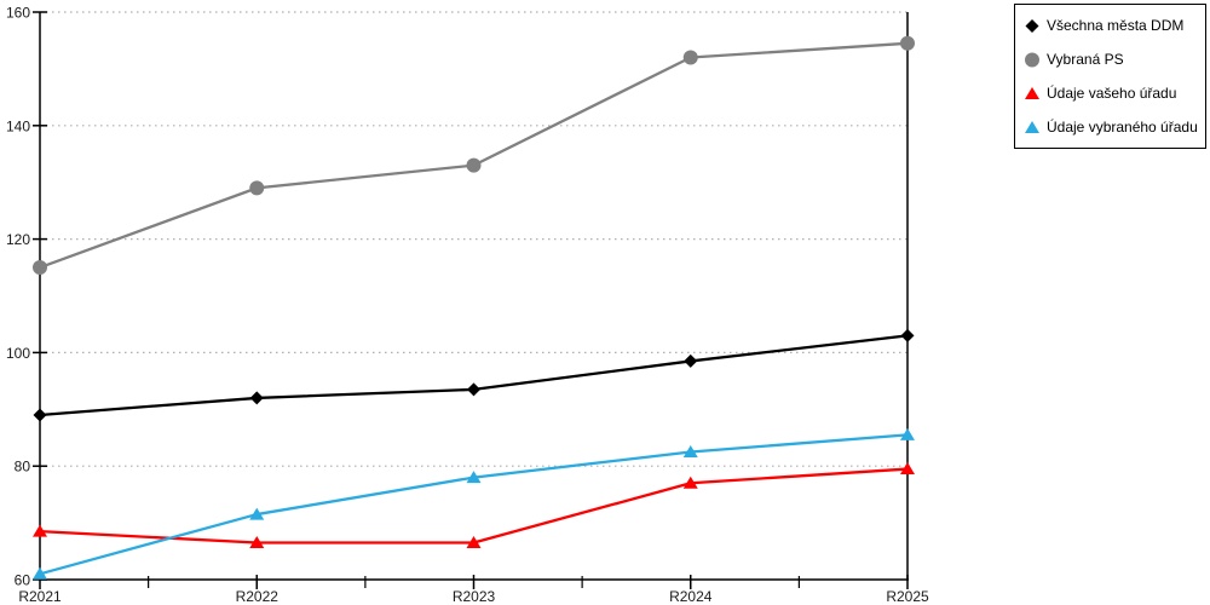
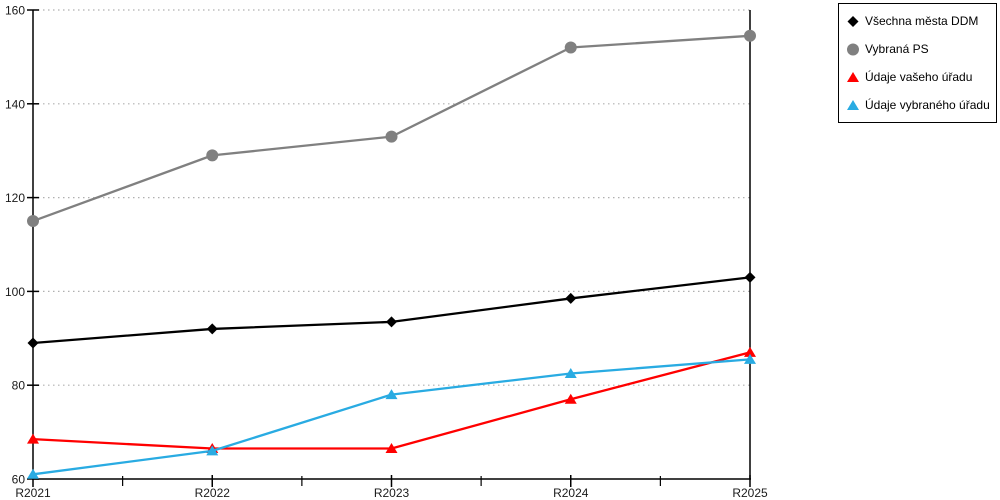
Údaje vybraného úřadu/R2022: 72 -> 66
Údaje vašeho úřadu/R2025: 80 -> 87
